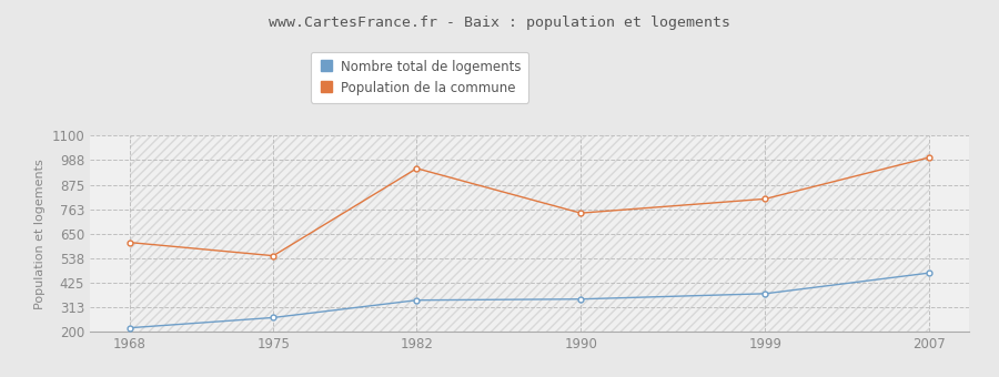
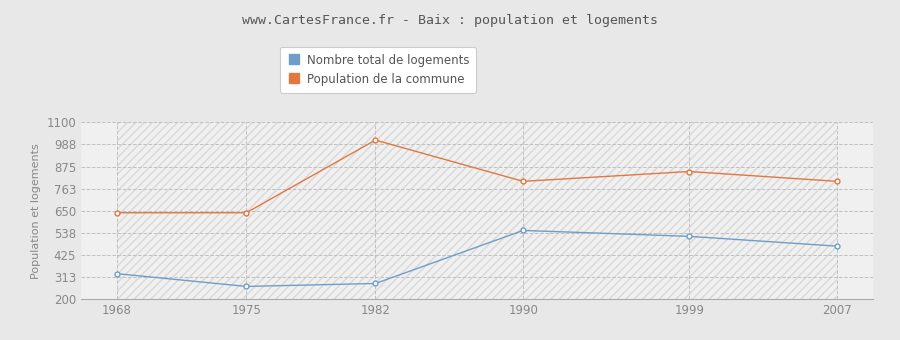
Nombre total de logements/1968: 220 -> 330
Population de la commune/1968: 610 -> 640
Population de la commune/1975: 550 -> 640
Nombre total de logements/1982: 340 -> 280
Population de la commune/1982: 950 -> 1010
Nombre total de logements/1990: 350 -> 550
Population de la commune/1990: 740 -> 800
Nombre total de logements/1999: 380 -> 520
Population de la commune/1999: 810 -> 850
Population de la commune/2007: 1000 -> 800
